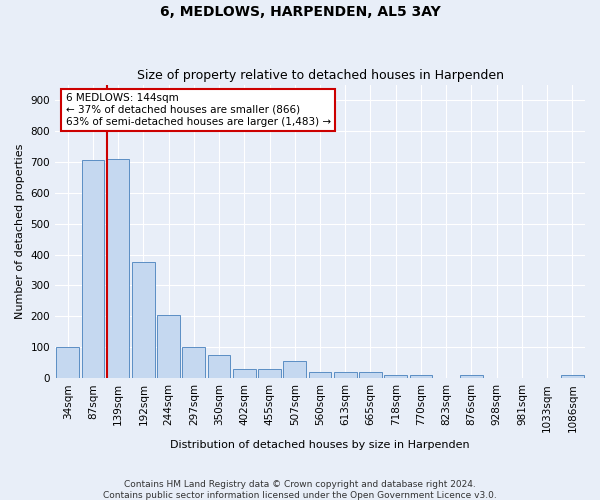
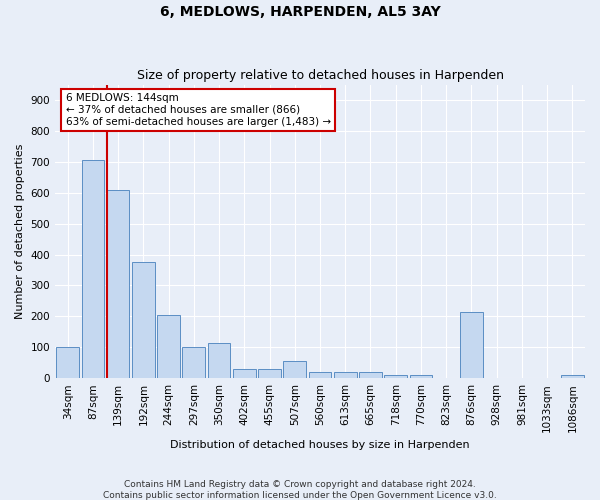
139sqm: 710 -> 610
350sqm: 75 -> 115
876sqm: 10 -> 215
